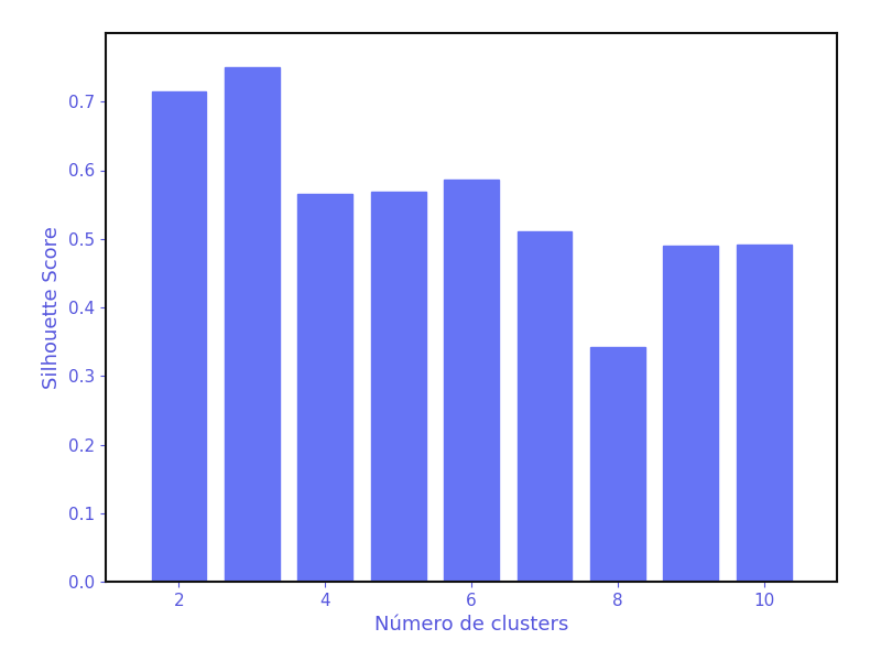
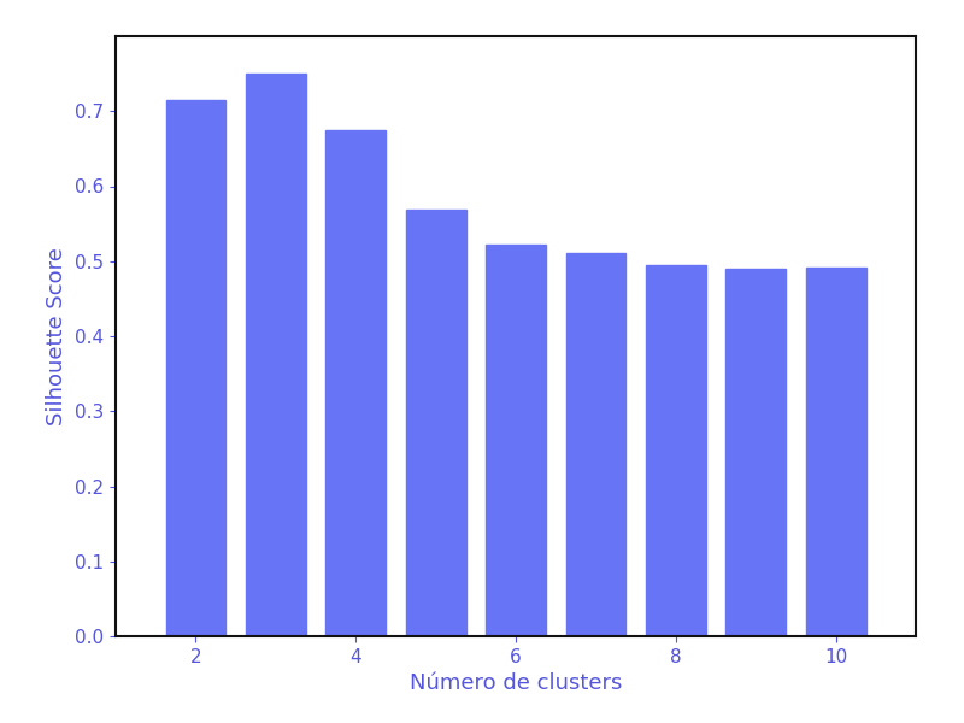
4: 0.566 -> 0.675
6: 0.586 -> 0.522
8: 0.342 -> 0.495
